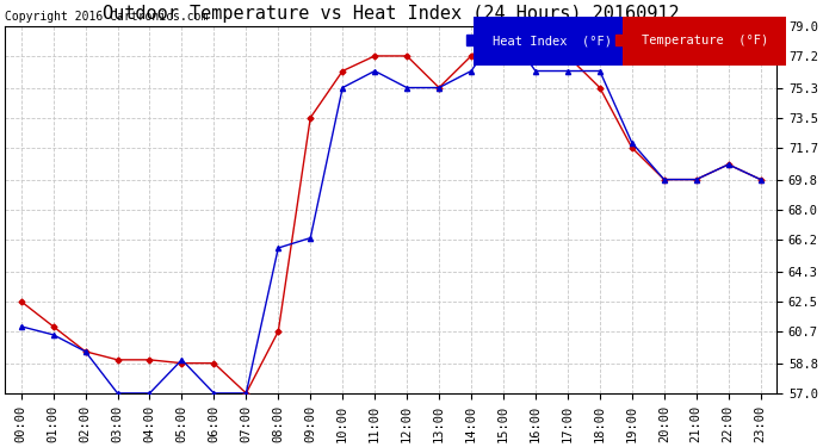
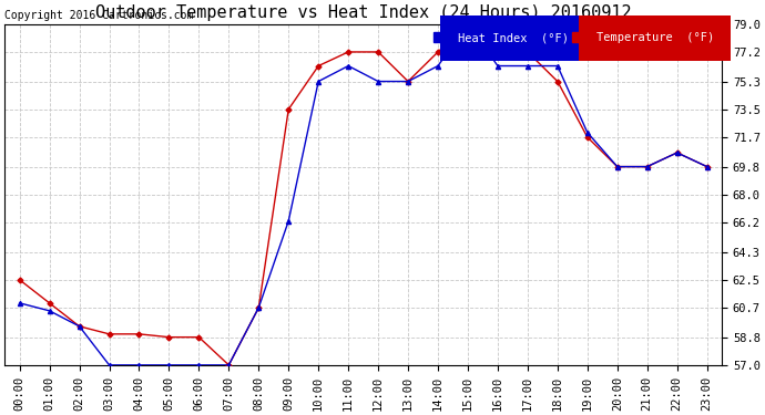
Heat Index (°F)/05:00: 59.0 -> 57.0
Heat Index (°F)/08:00: 65.7 -> 60.7
